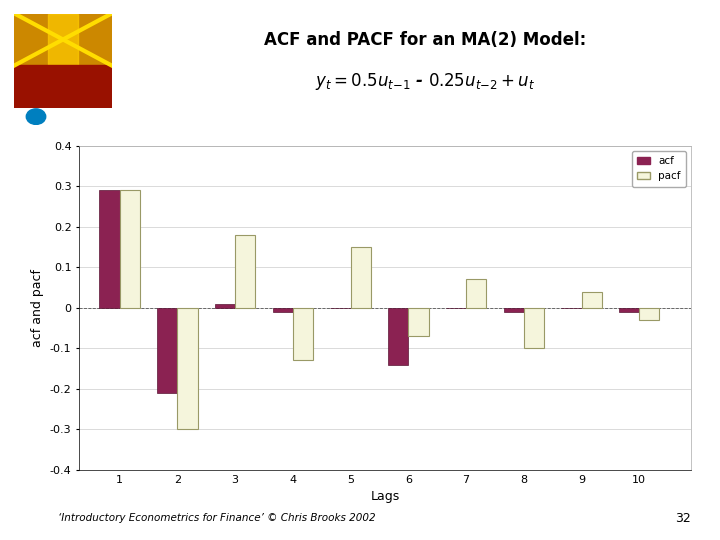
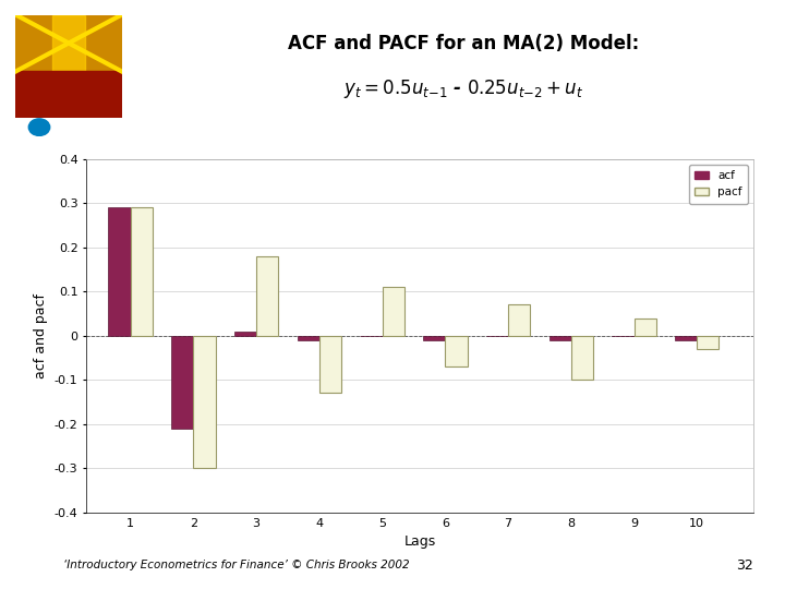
pacf/5: 0.15 -> 0.11
acf/6: -0.14 -> -0.01
